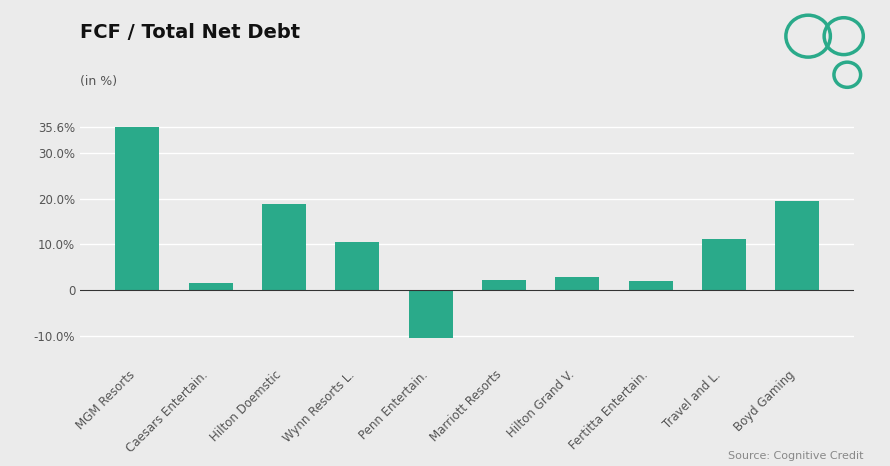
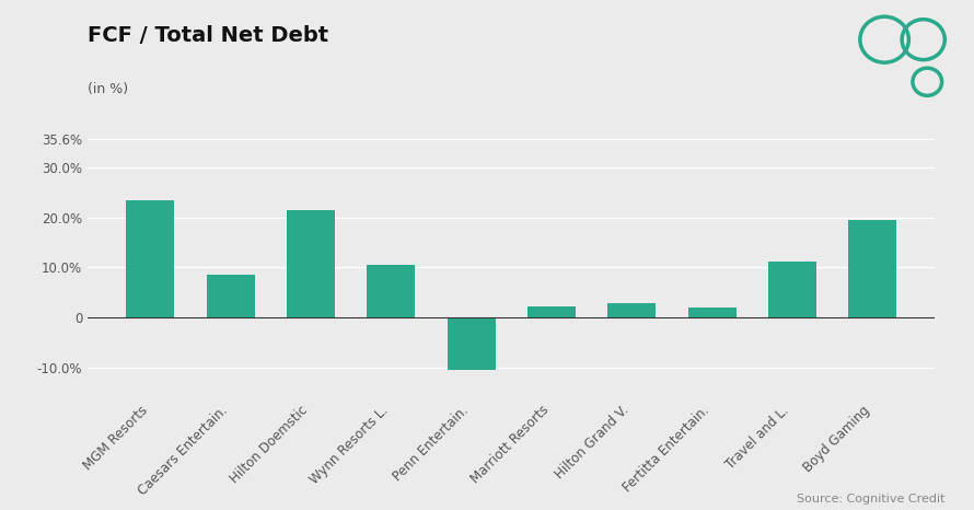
MGM Resorts: 35.6% -> 23.5%
Caesars Entertain.: 1.5% -> 8.5%
Hilton Doemstic: 18.8% -> 21.5%
